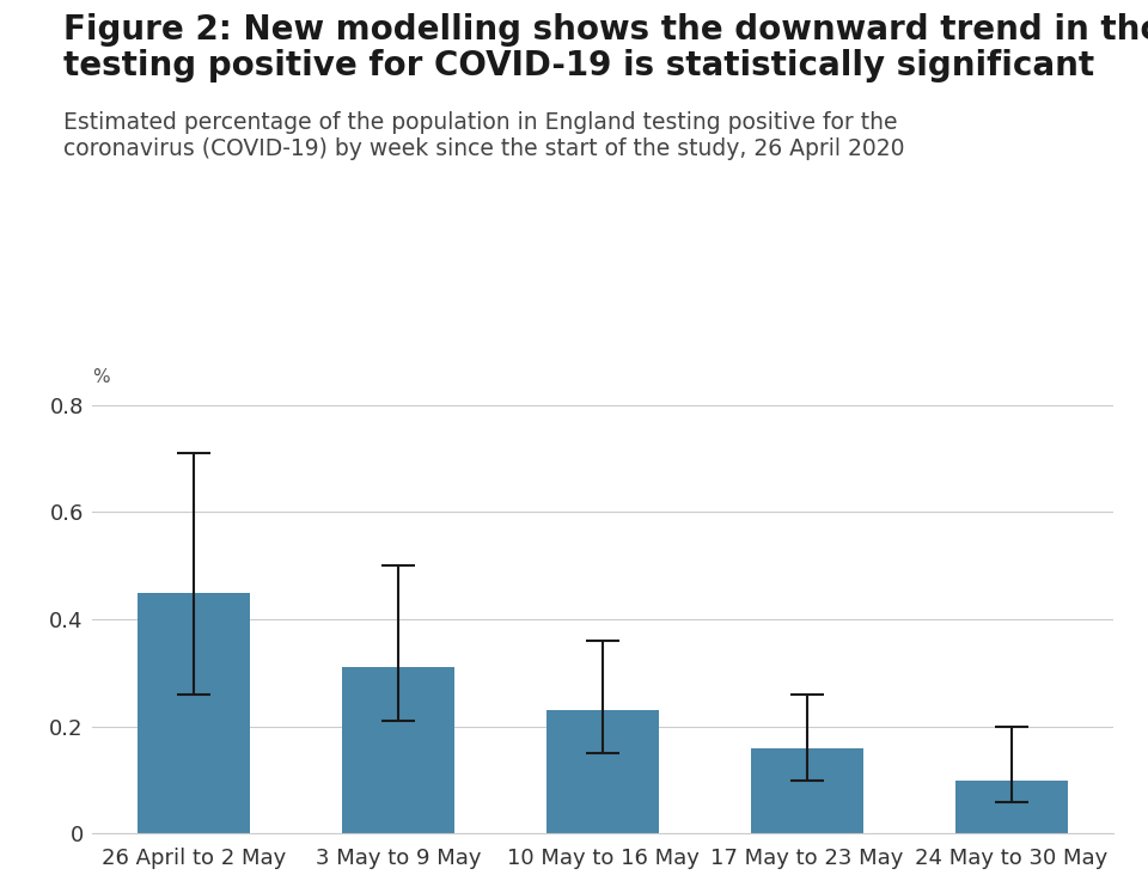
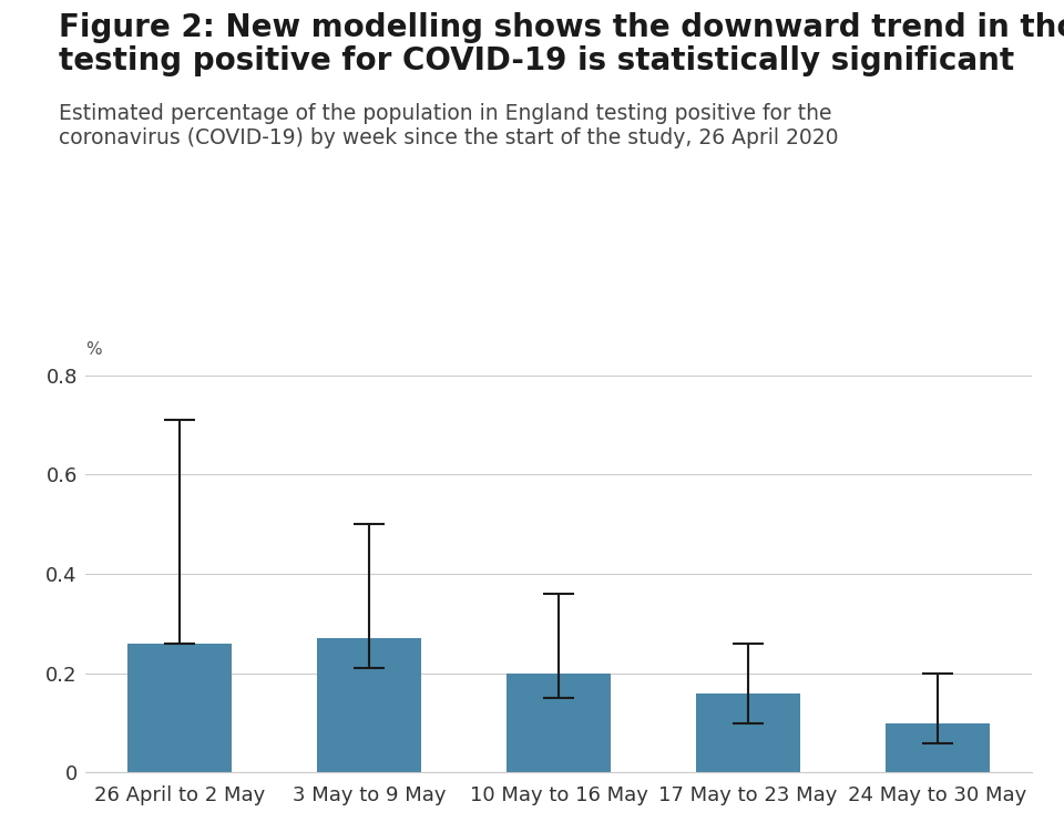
26 April to 2 May: 0.45 -> 0.26
3 May to 9 May: 0.31 -> 0.27
10 May to 16 May: 0.23 -> 0.20
